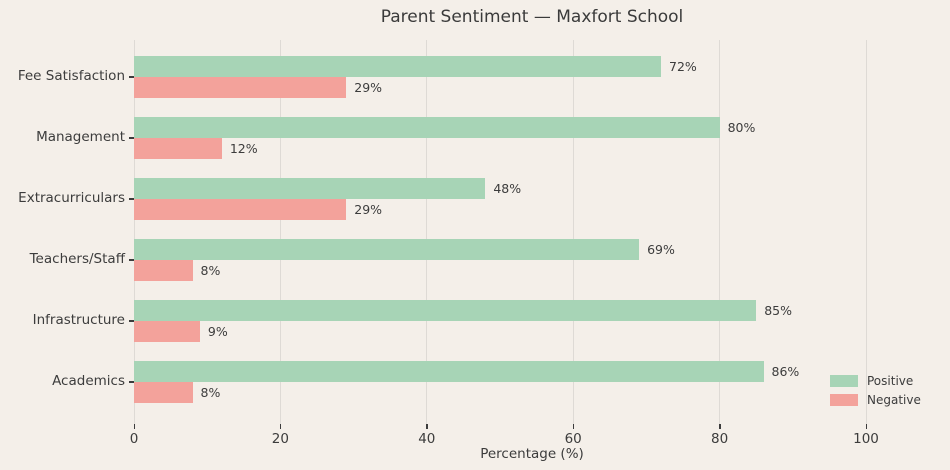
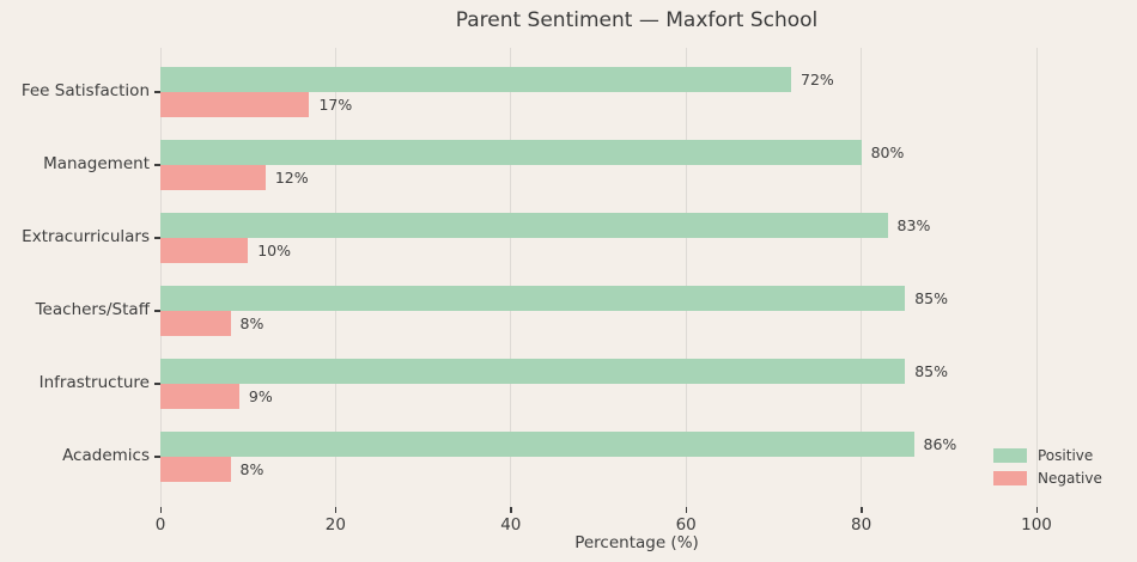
Negative/Fee Satisfaction: 29% -> 17%
Positive/Extracurriculars: 48% -> 83%
Negative/Extracurriculars: 29% -> 10%
Positive/Teachers/Staff: 69% -> 85%
